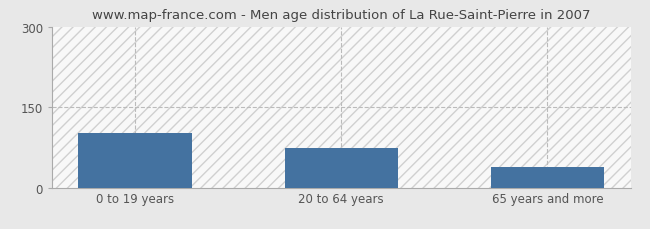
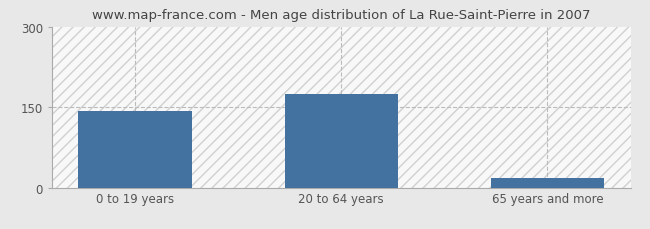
0 to 19 years: 102 -> 142
20 to 64 years: 74 -> 175
65 years and more: 38 -> 17
